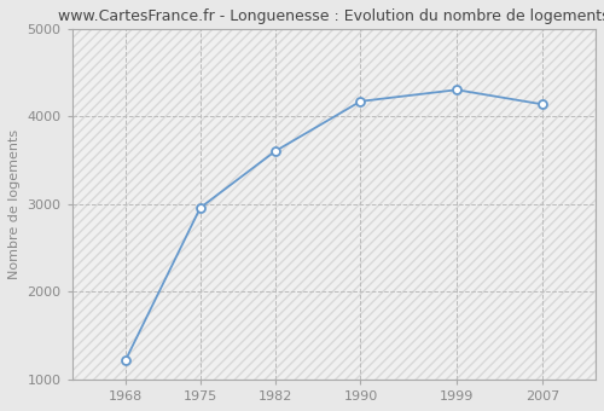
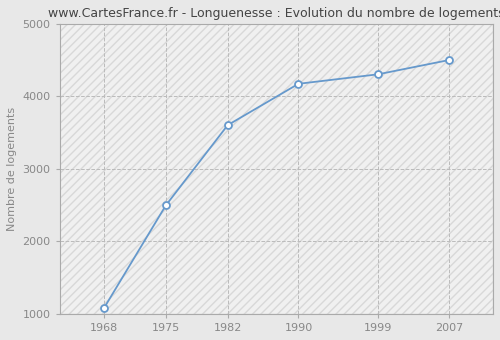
1968: 1220 -> 1080
1975: 2960 -> 2500
2007: 4140 -> 4500
